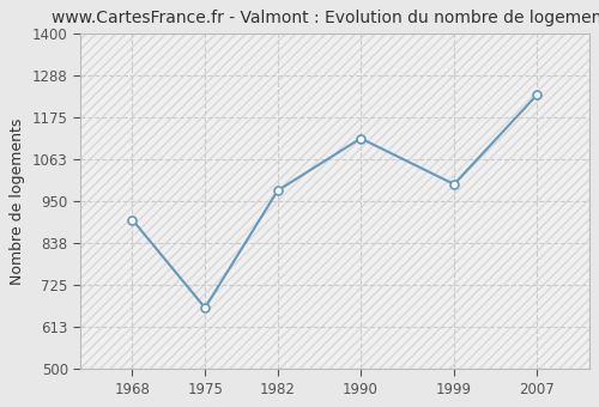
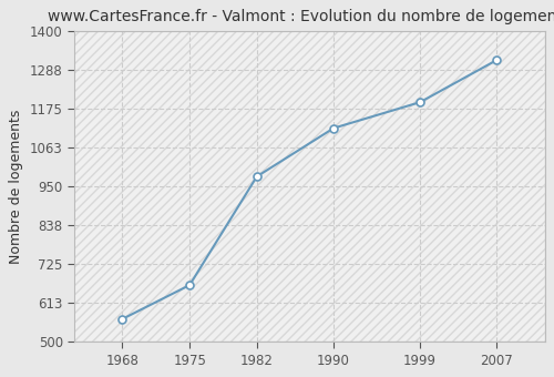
1968: 900 -> 566
1999: 995 -> 1193
2007: 1235 -> 1315
